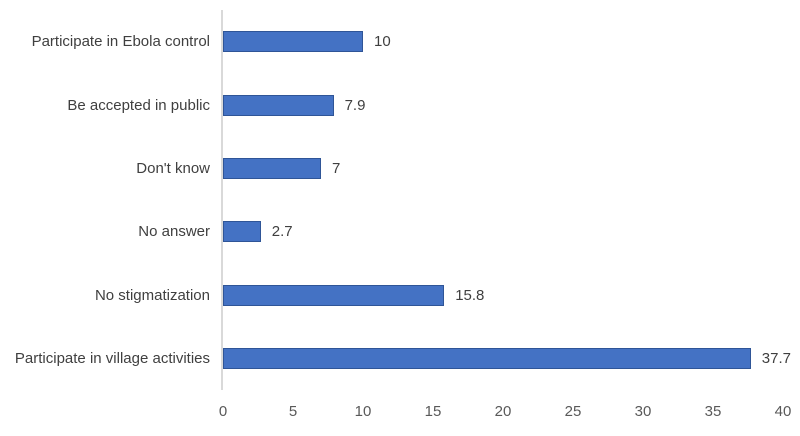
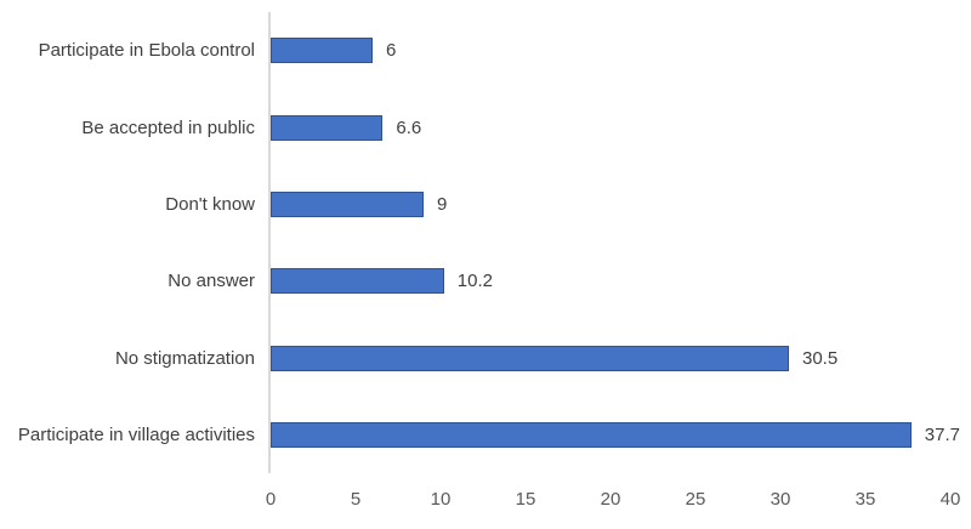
Participate in Ebola control: 10 -> 6
Be accepted in public: 7.9 -> 6.6
Don't know: 7 -> 9
No answer: 2.7 -> 10.2
No stigmatization: 15.8 -> 30.5
